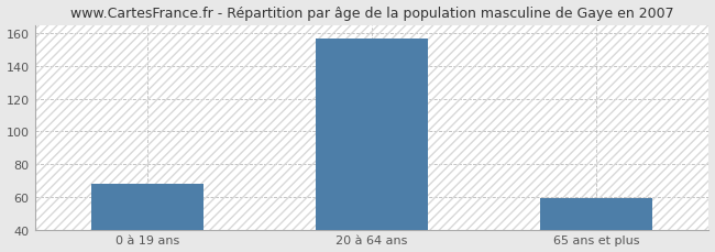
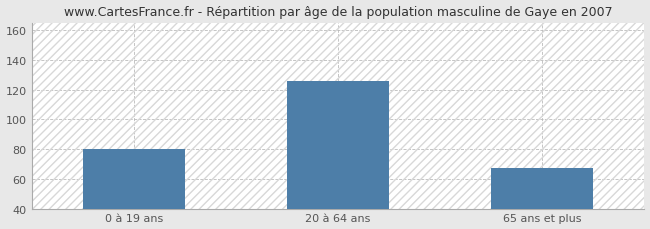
0 à 19 ans: 68 -> 80
20 à 64 ans: 157 -> 126
65 ans et plus: 59 -> 67
